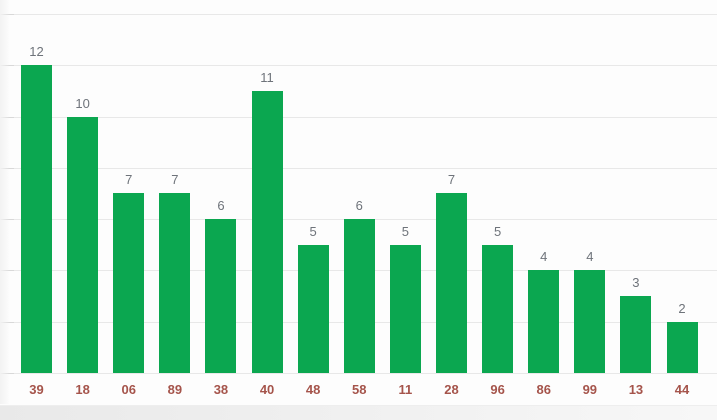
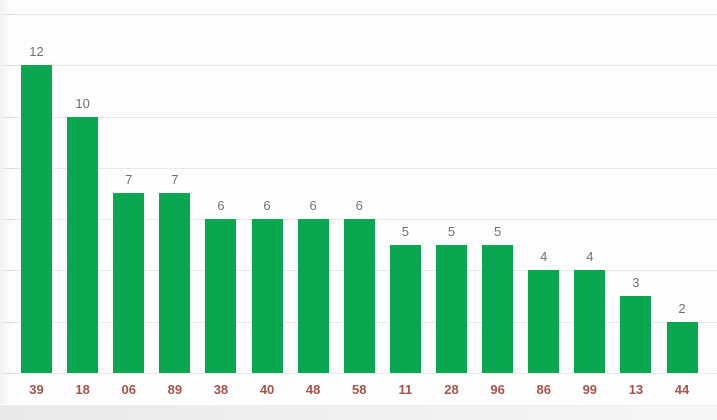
40: 11 -> 6
48: 5 -> 6
28: 7 -> 5
